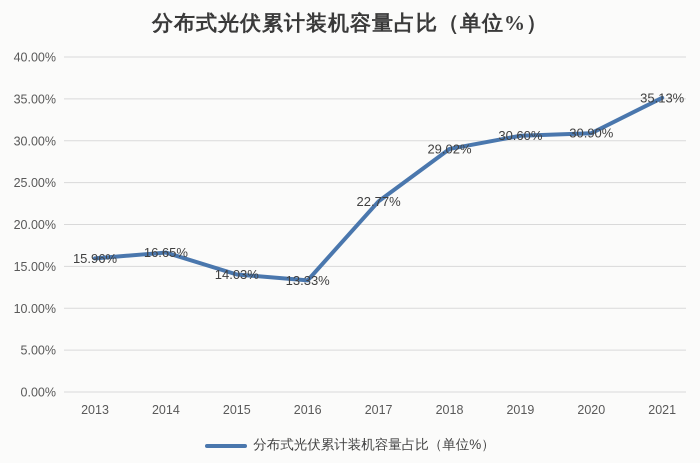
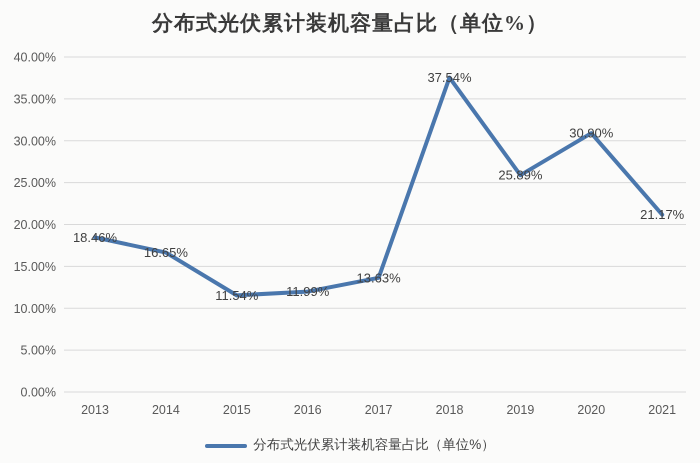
2013: 15.96% -> 18.46%
2015: 14.03% -> 11.54%
2016: 13.33% -> 11.99%
2017: 22.77% -> 13.63%
2018: 29.02% -> 37.54%
2019: 30.60% -> 25.89%
2021: 35.13% -> 21.17%
